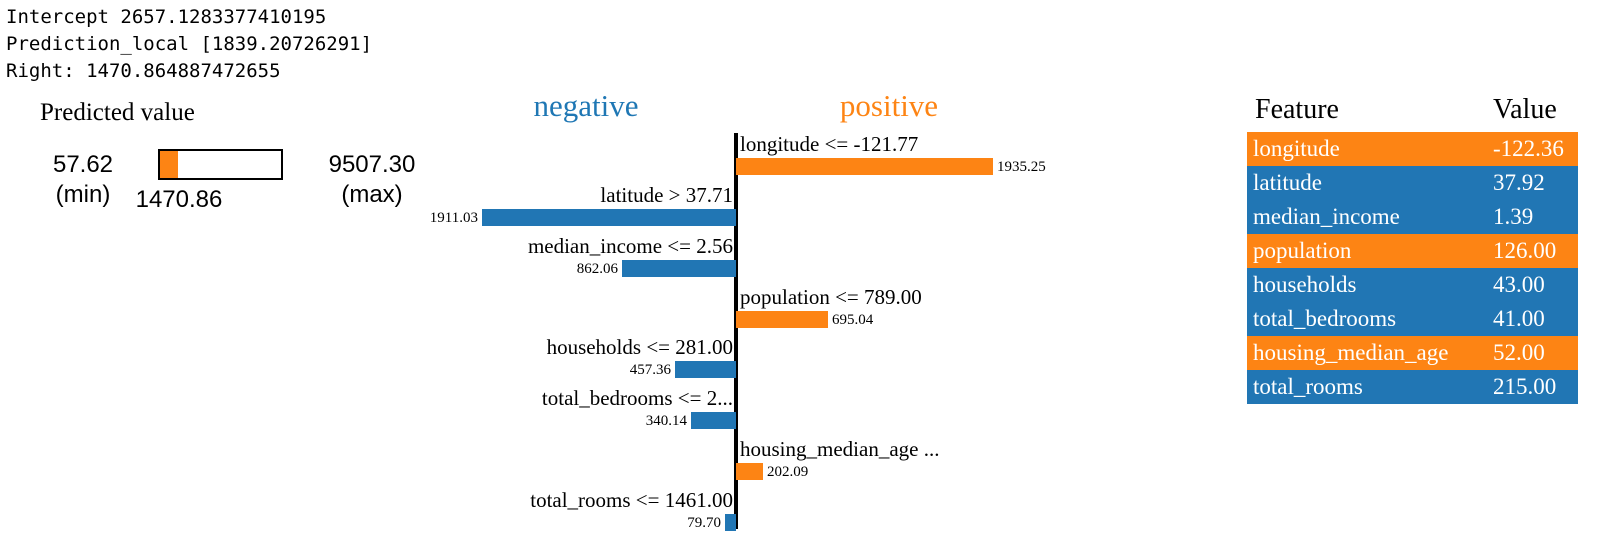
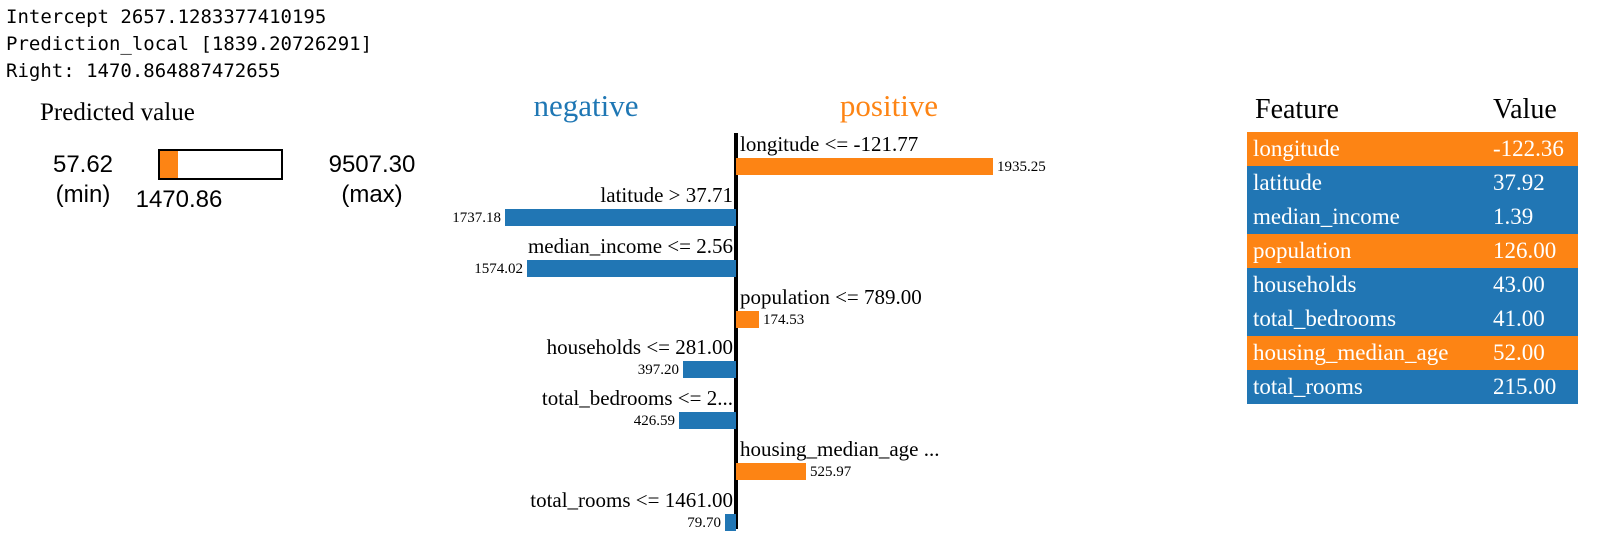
latitude > 37.71: 1911.03 -> 1737.18
median_income <= 2.56: 862.06 -> 1574.02
population <= 789.00: 695.04 -> 174.53
households <= 281.00: 457.36 -> 397.20
total_bedrooms <= 2...: 340.14 -> 426.59
housing_median_age ...: 202.09 -> 525.97
